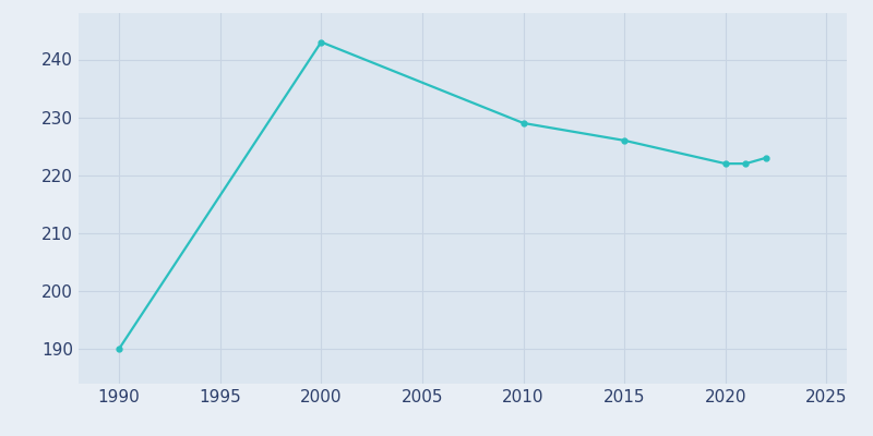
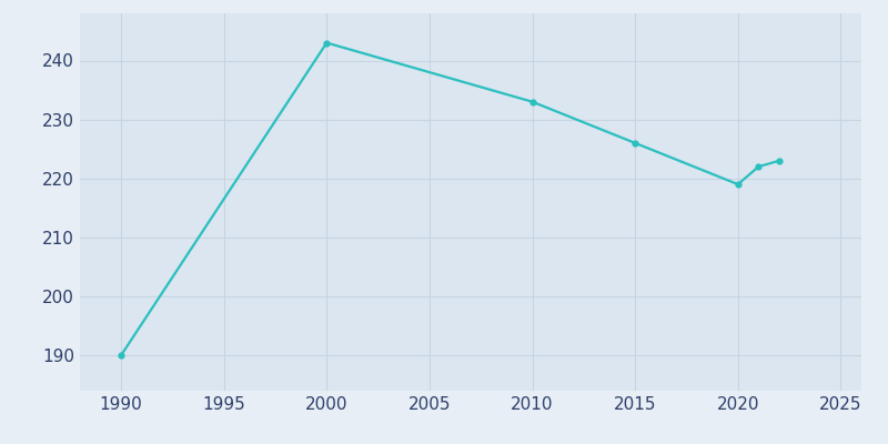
2010: 229 -> 233
2020: 222 -> 219
